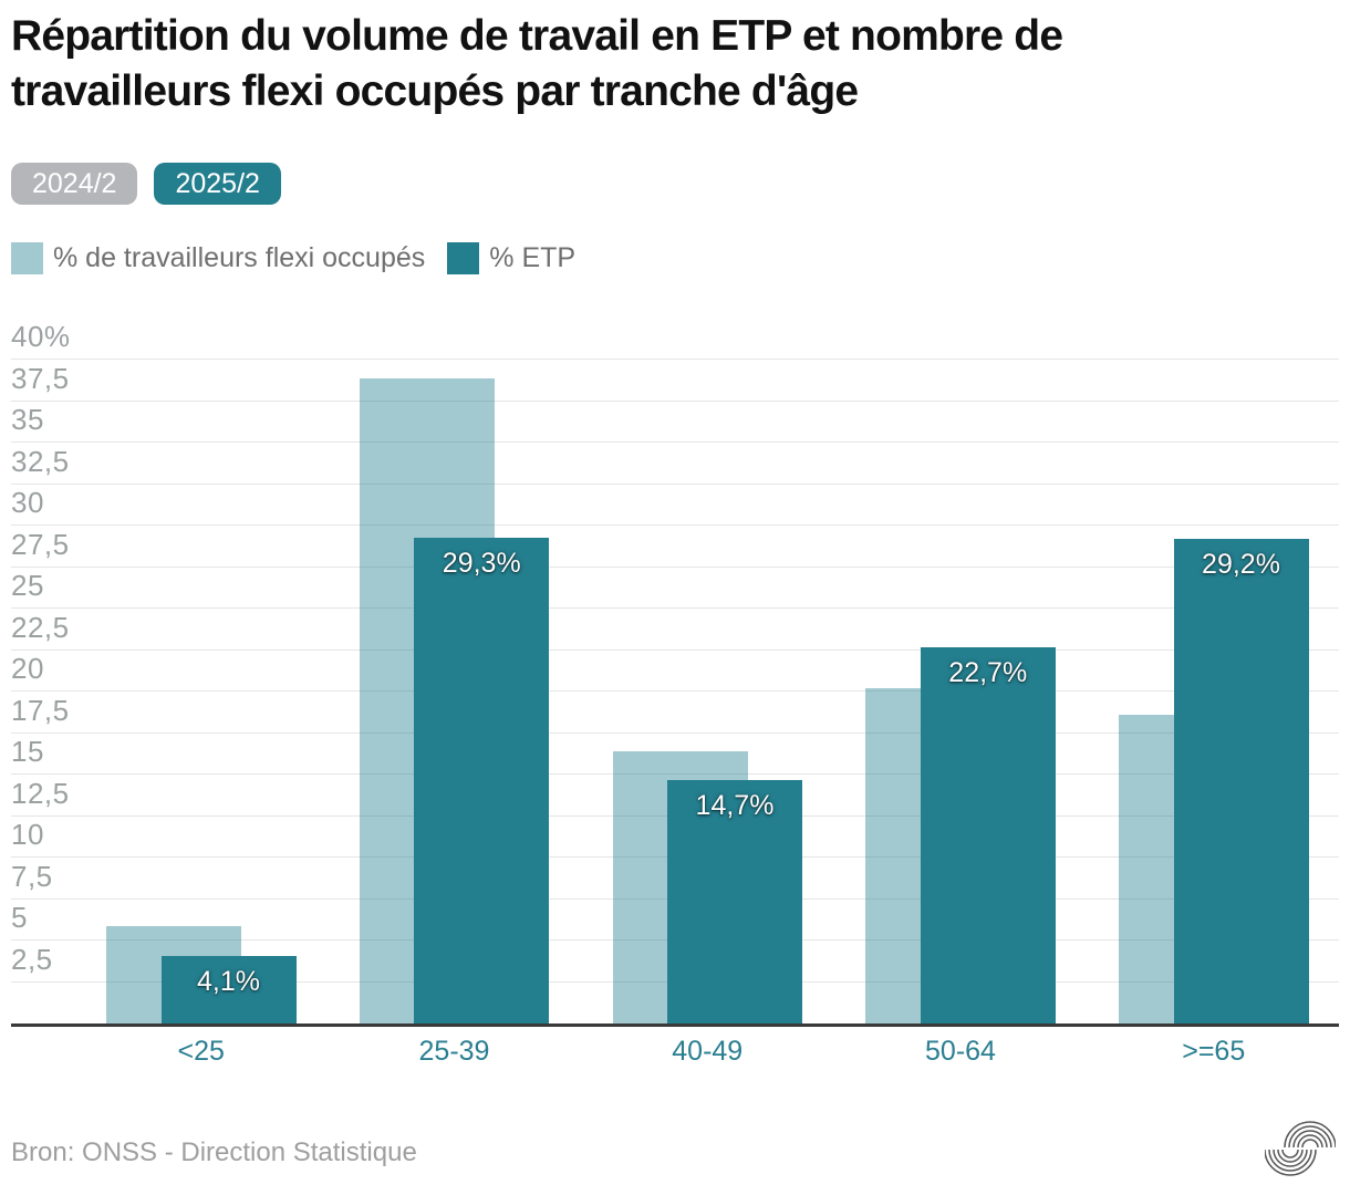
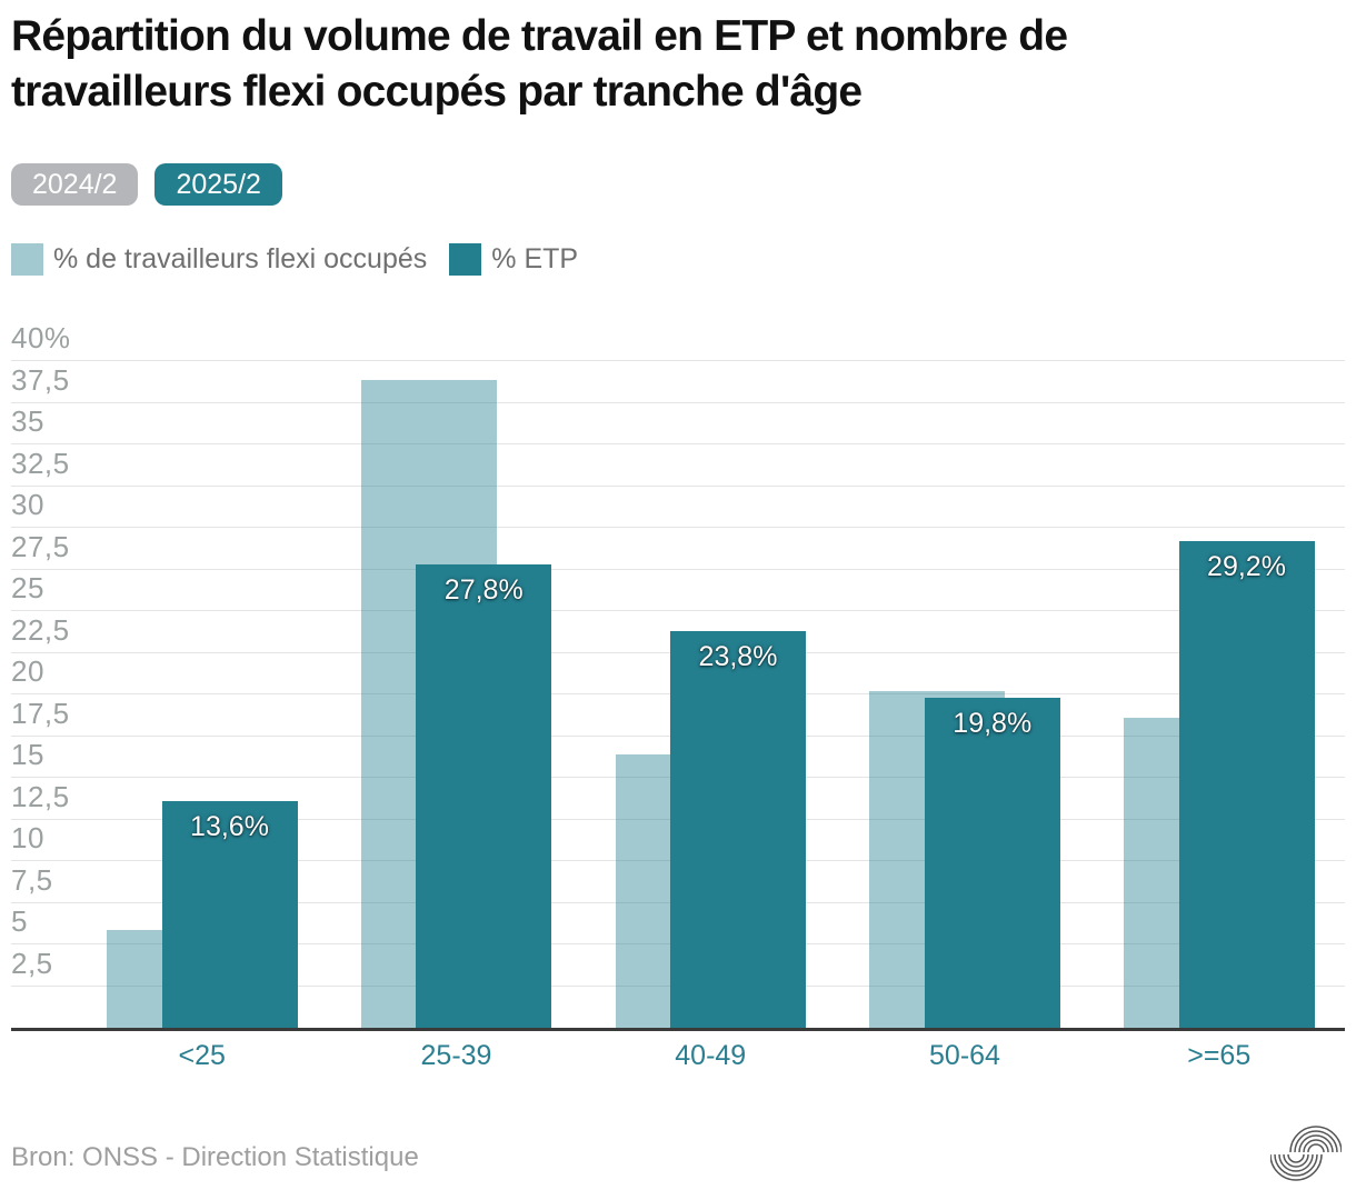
% ETP/<25: 4,1% -> 13,6%
% ETP/25-39: 29,3% -> 27,8%
% ETP/40-49: 14,7% -> 23,8%
% ETP/50-64: 22,7% -> 19,8%
